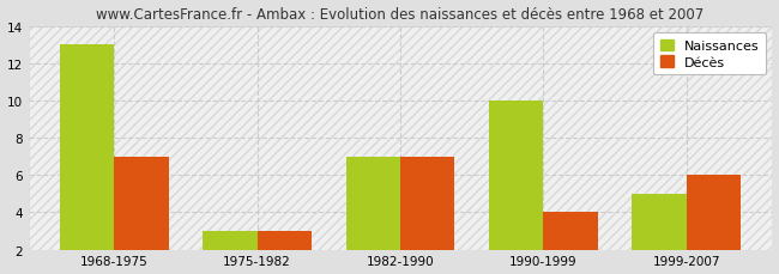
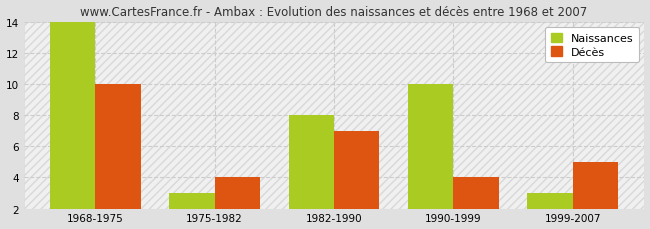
Naissances/1968-1975: 13 -> 14
Décès/1968-1975: 7 -> 10
Décès/1975-1982: 3 -> 4
Naissances/1982-1990: 7 -> 8
Naissances/1999-2007: 5 -> 3
Décès/1999-2007: 6 -> 5
